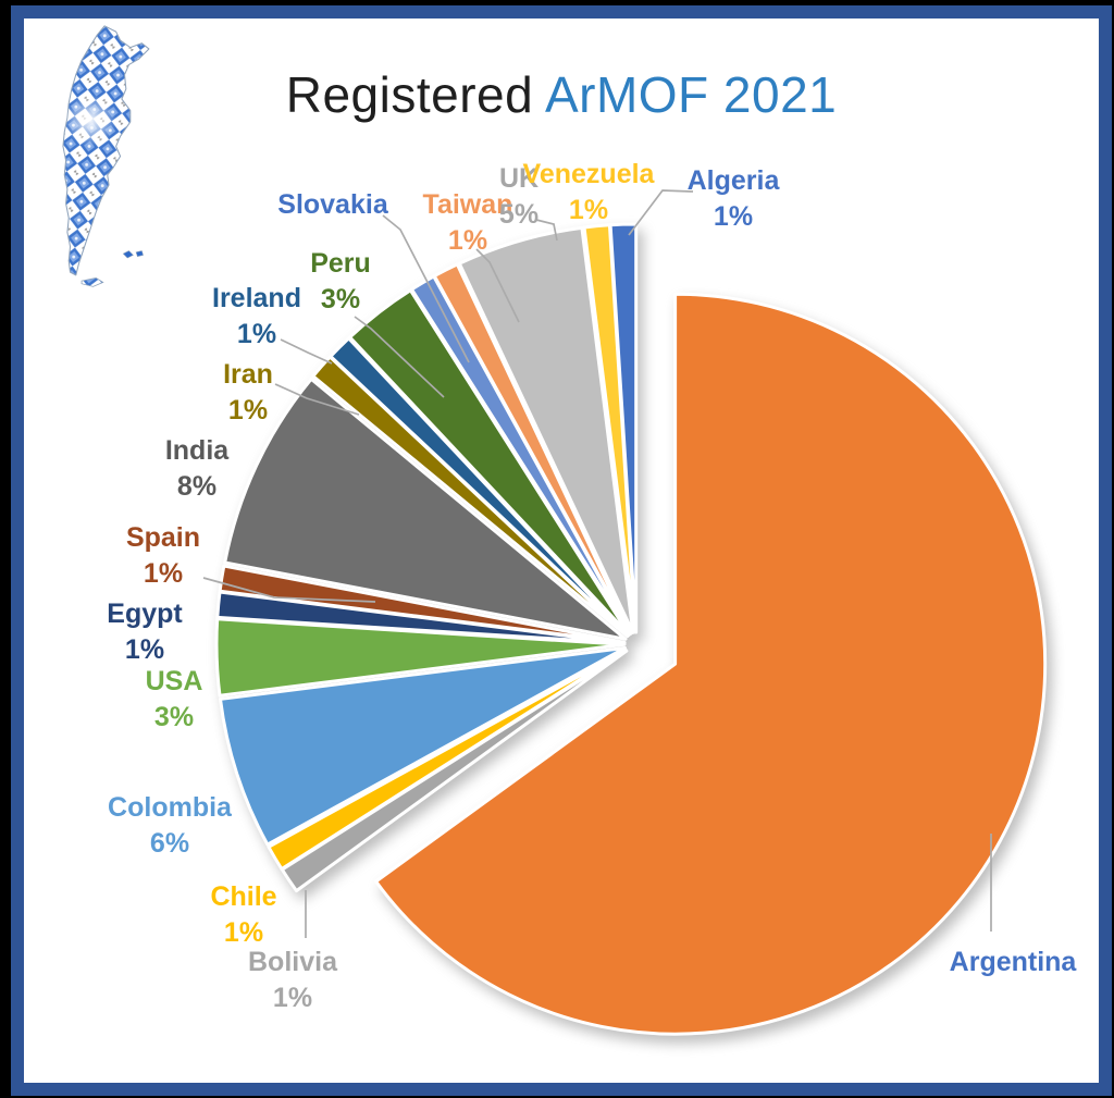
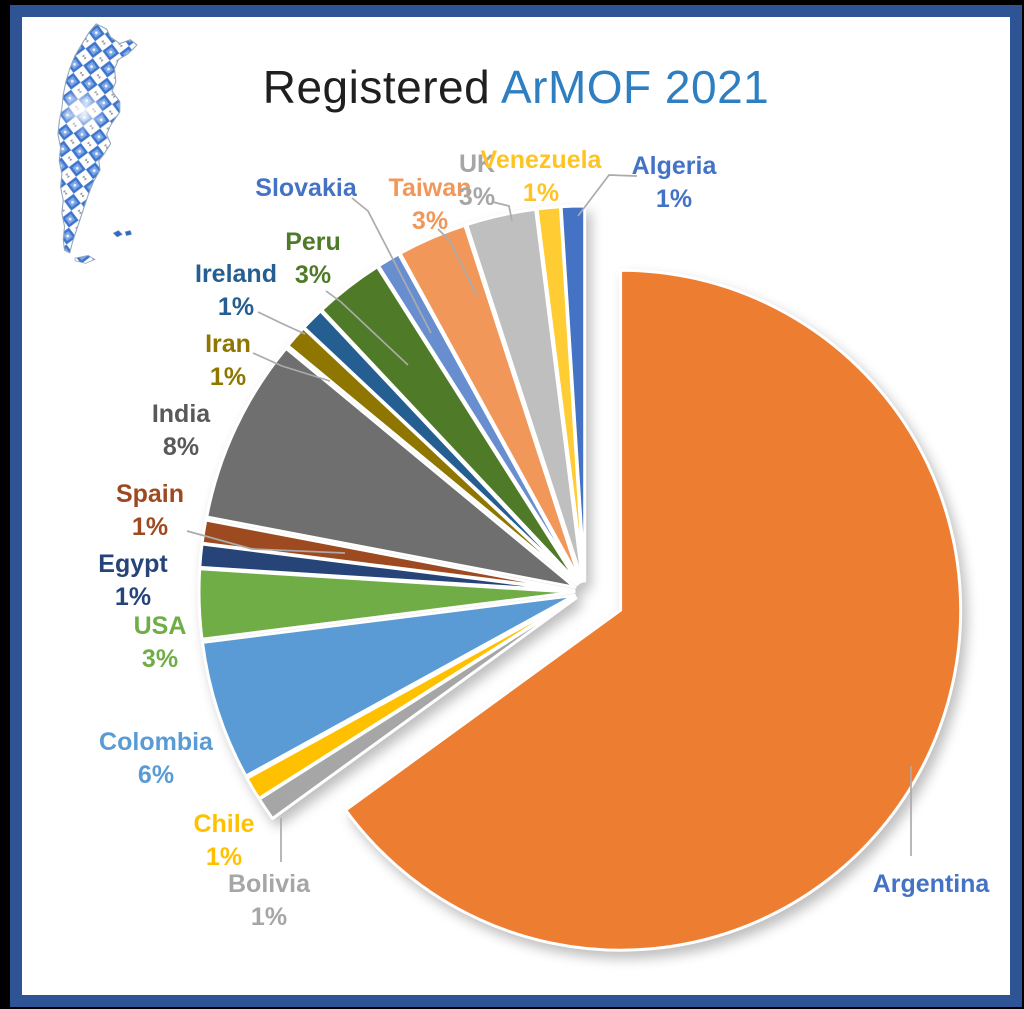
Taiwan: 1% -> 3%
UK: 5% -> 3%
